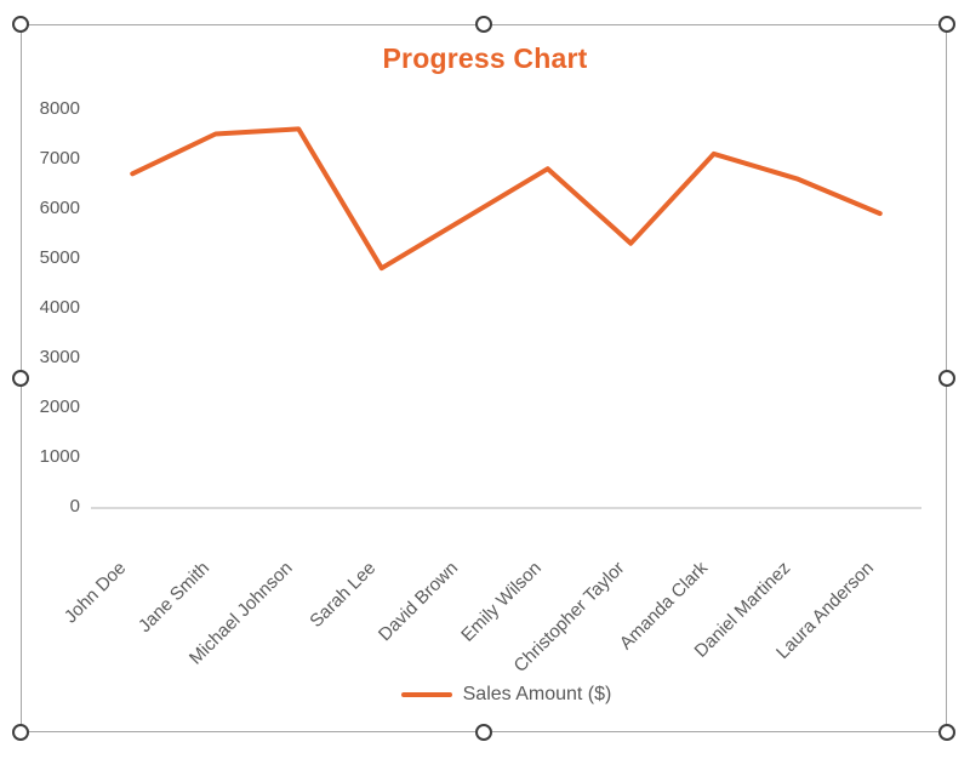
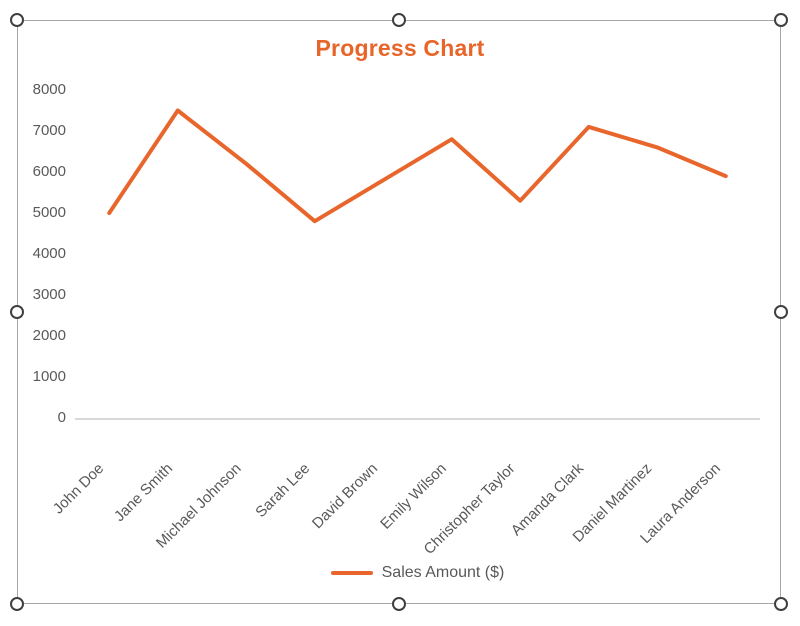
John Doe: 6700 -> 5000
Michael Johnson: 7600 -> 6200
